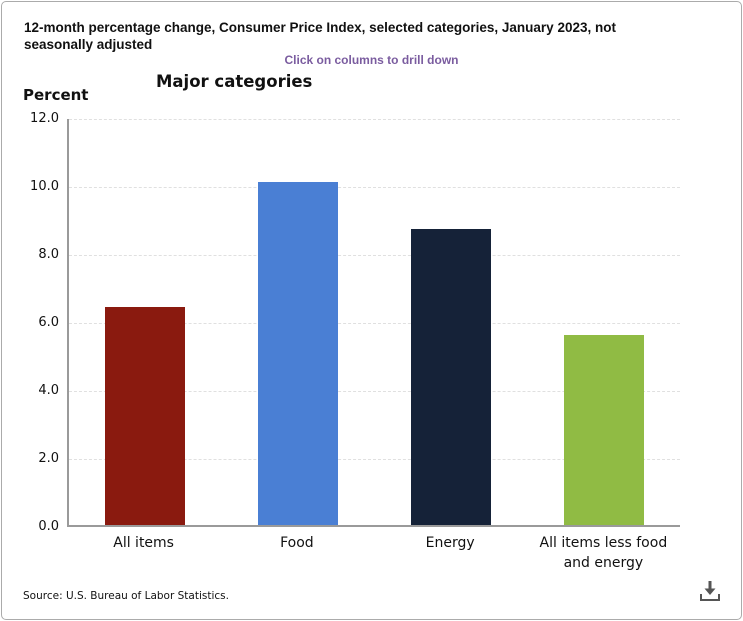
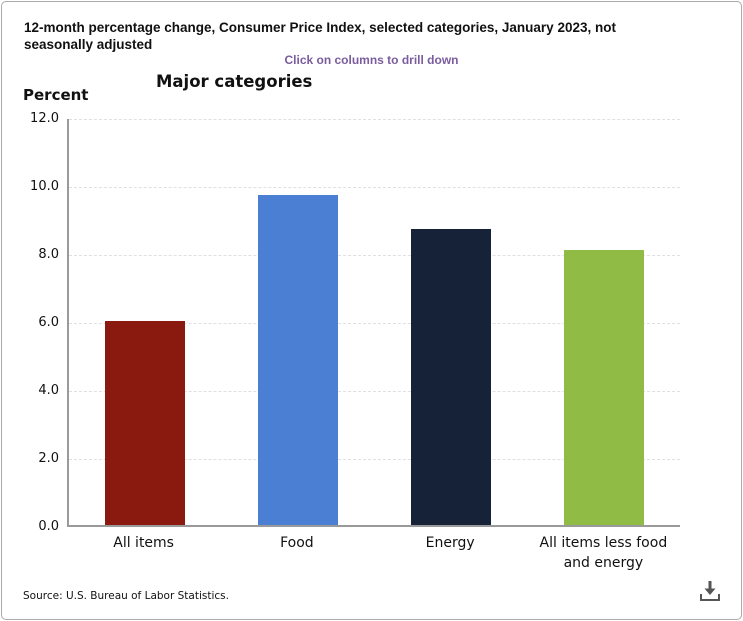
All items: 6.4 -> 6.0
Food: 10.1 -> 9.7
All items less food and energy: 5.6 -> 8.1
